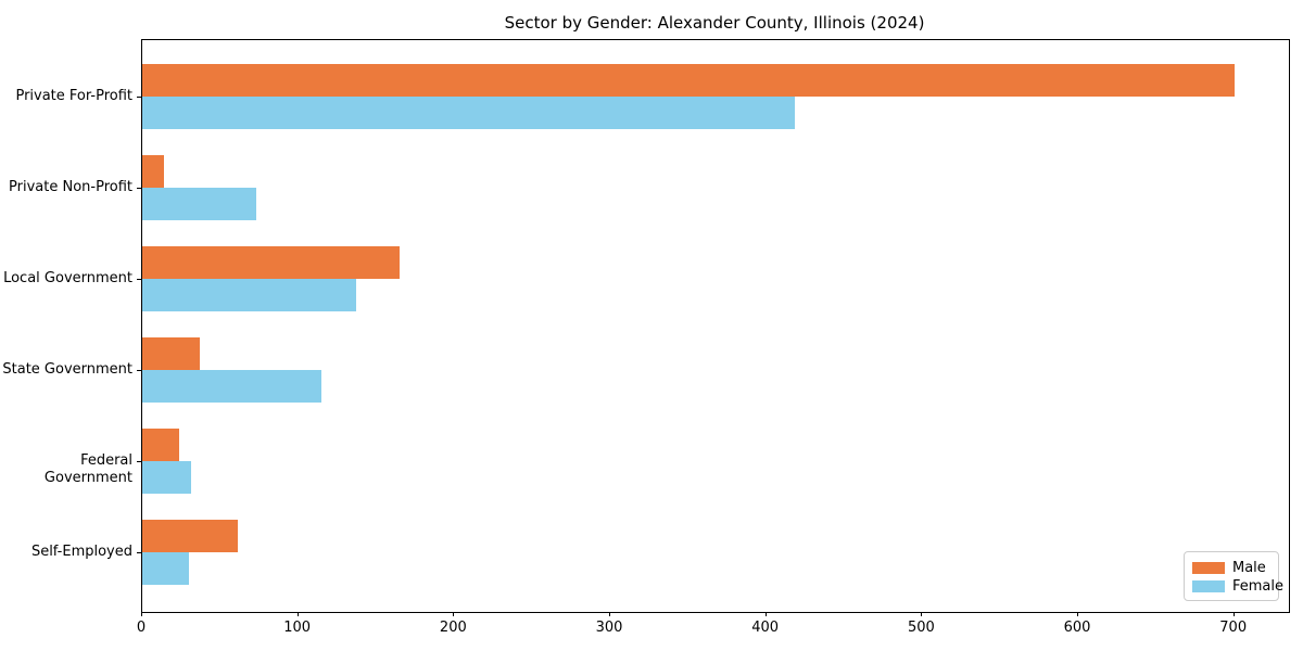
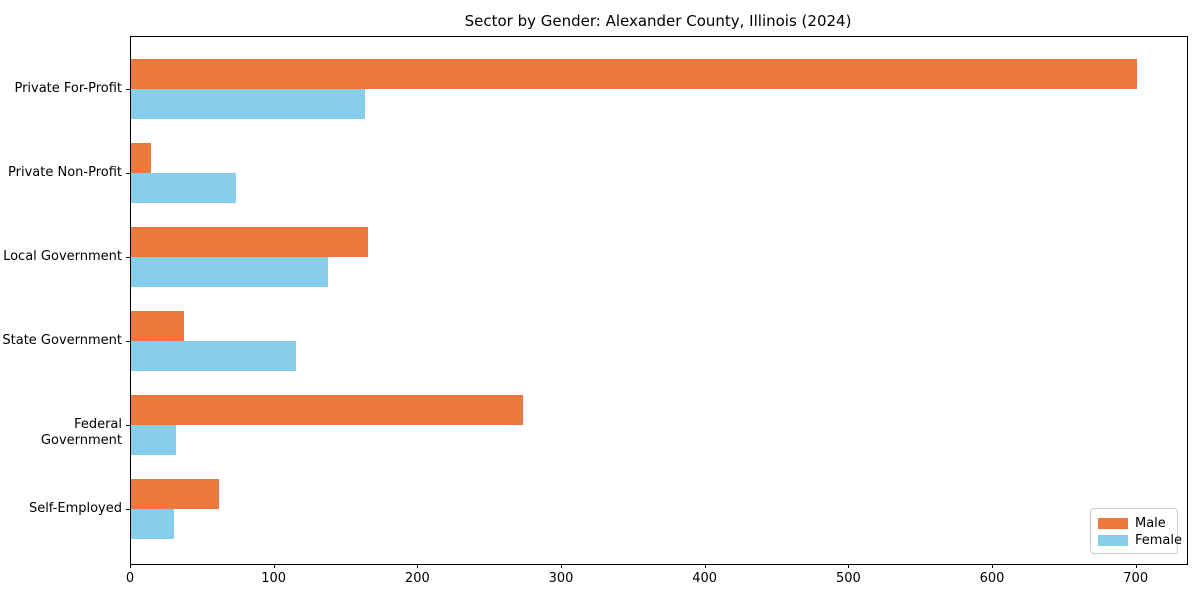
Female/Private For-Profit: 418 -> 163
Male/Federal Government: 24 -> 273
